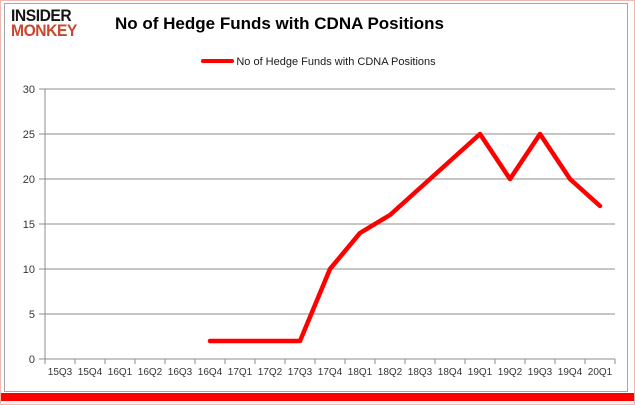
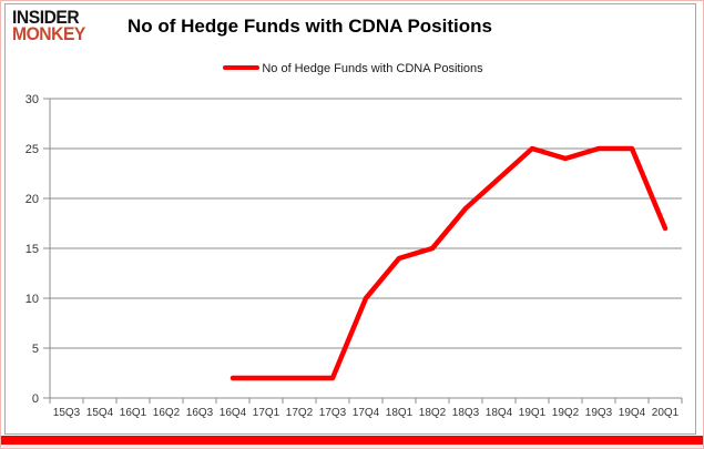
18Q2: 16 -> 15
19Q2: 20 -> 24
19Q4: 20 -> 25
